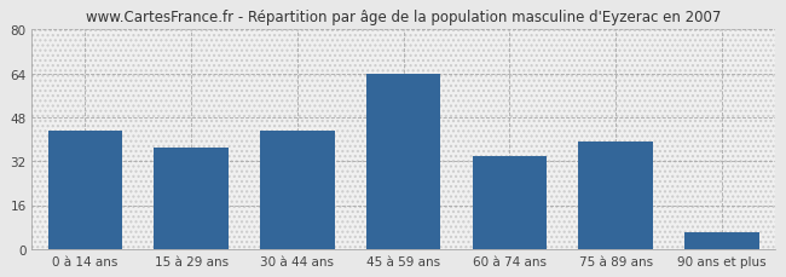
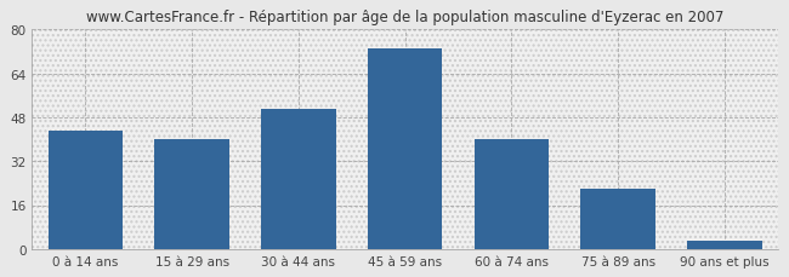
15 à 29 ans: 37 -> 40
30 à 44 ans: 43 -> 51
45 à 59 ans: 64 -> 73
60 à 74 ans: 34 -> 40
75 à 89 ans: 39 -> 22
90 ans et plus: 6 -> 3
